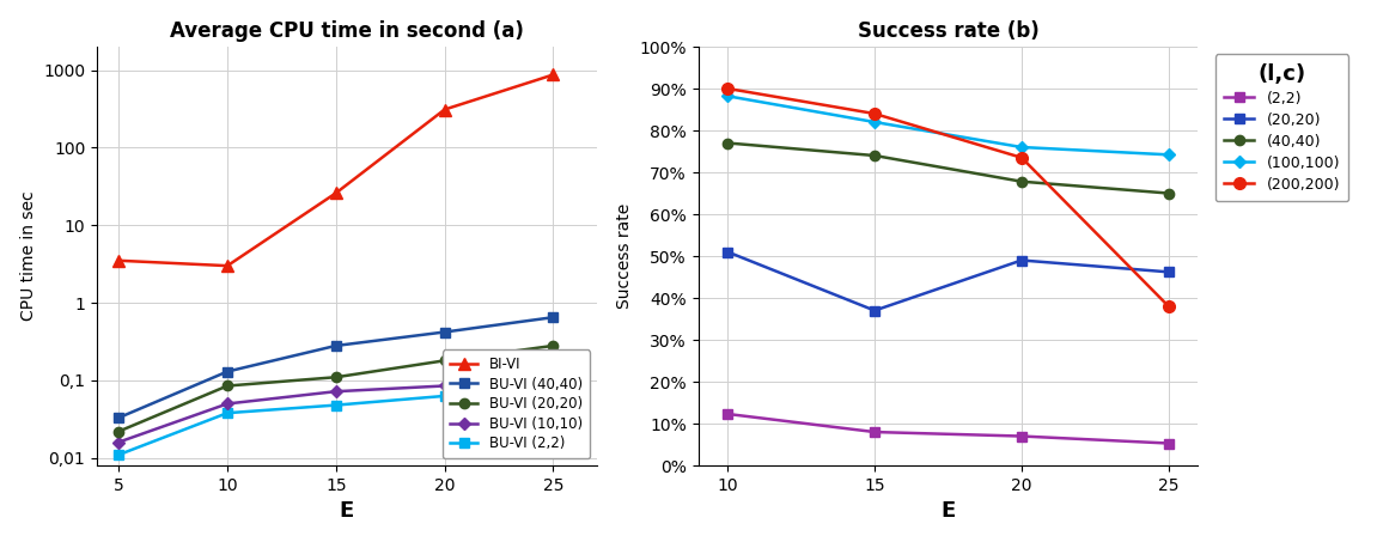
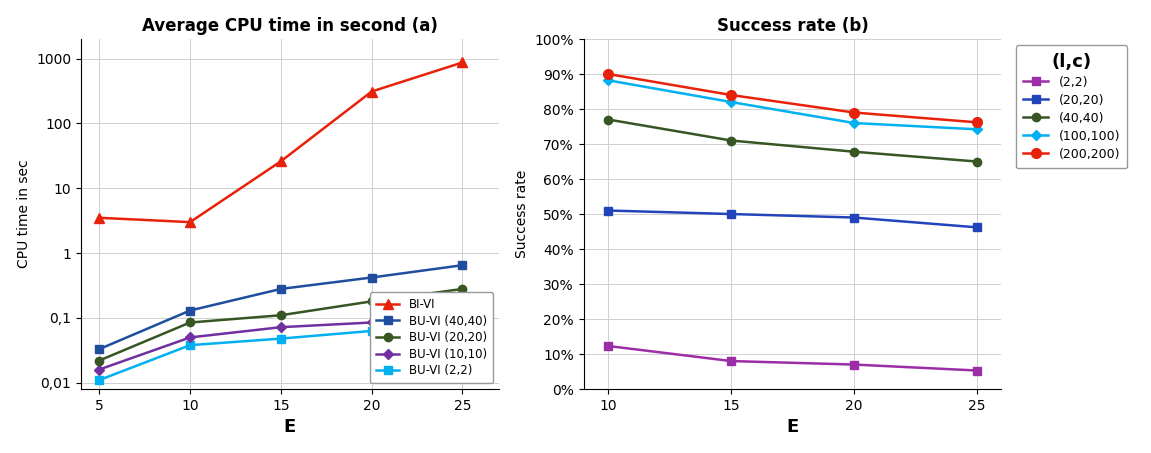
Success rate (b)/(20,20)/15: 37.0% -> 50.0%
Success rate (b)/(40,40)/15: 74.0% -> 71.0%
Success rate (b)/(200,200)/20: 73.5% -> 79.0%
Success rate (b)/(200,200)/25: 38.0% -> 76.2%
